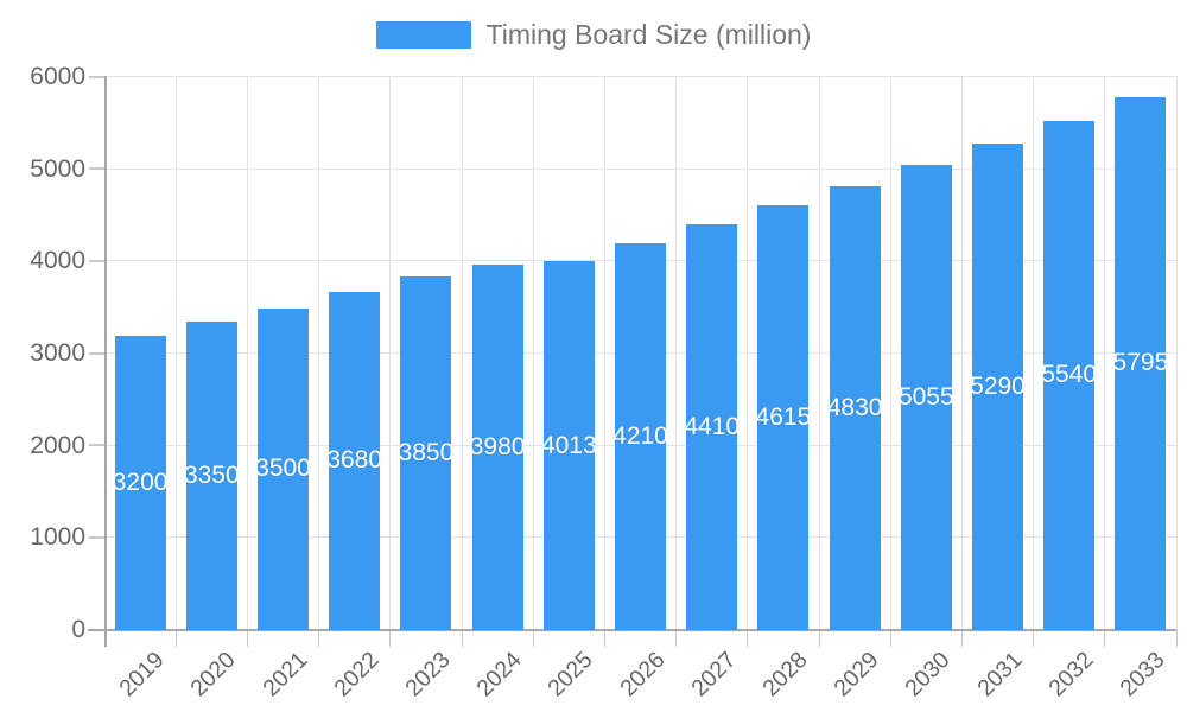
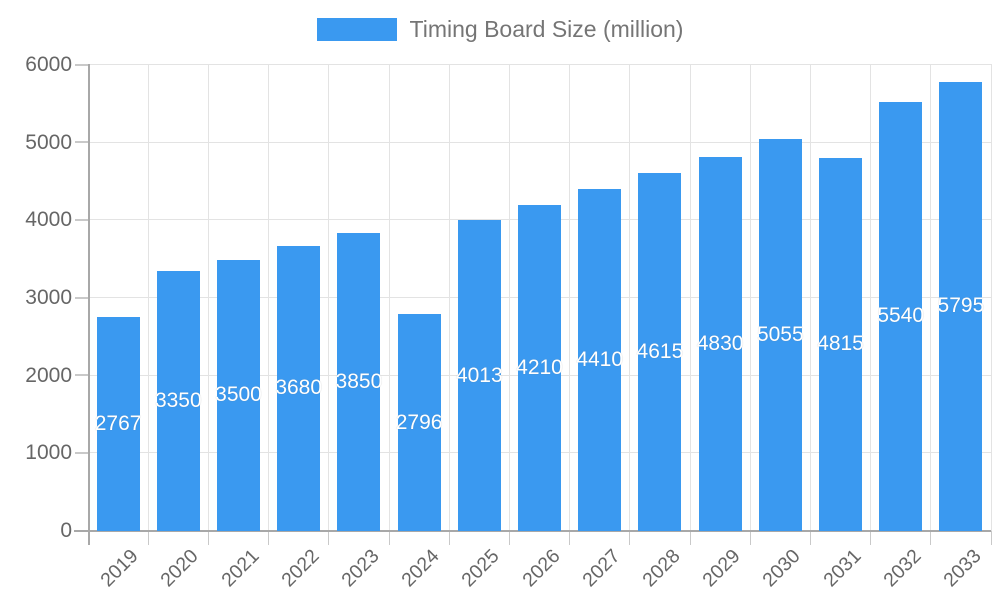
2019: 3200 -> 2767
2024: 3980 -> 2796
2031: 5290 -> 4815
